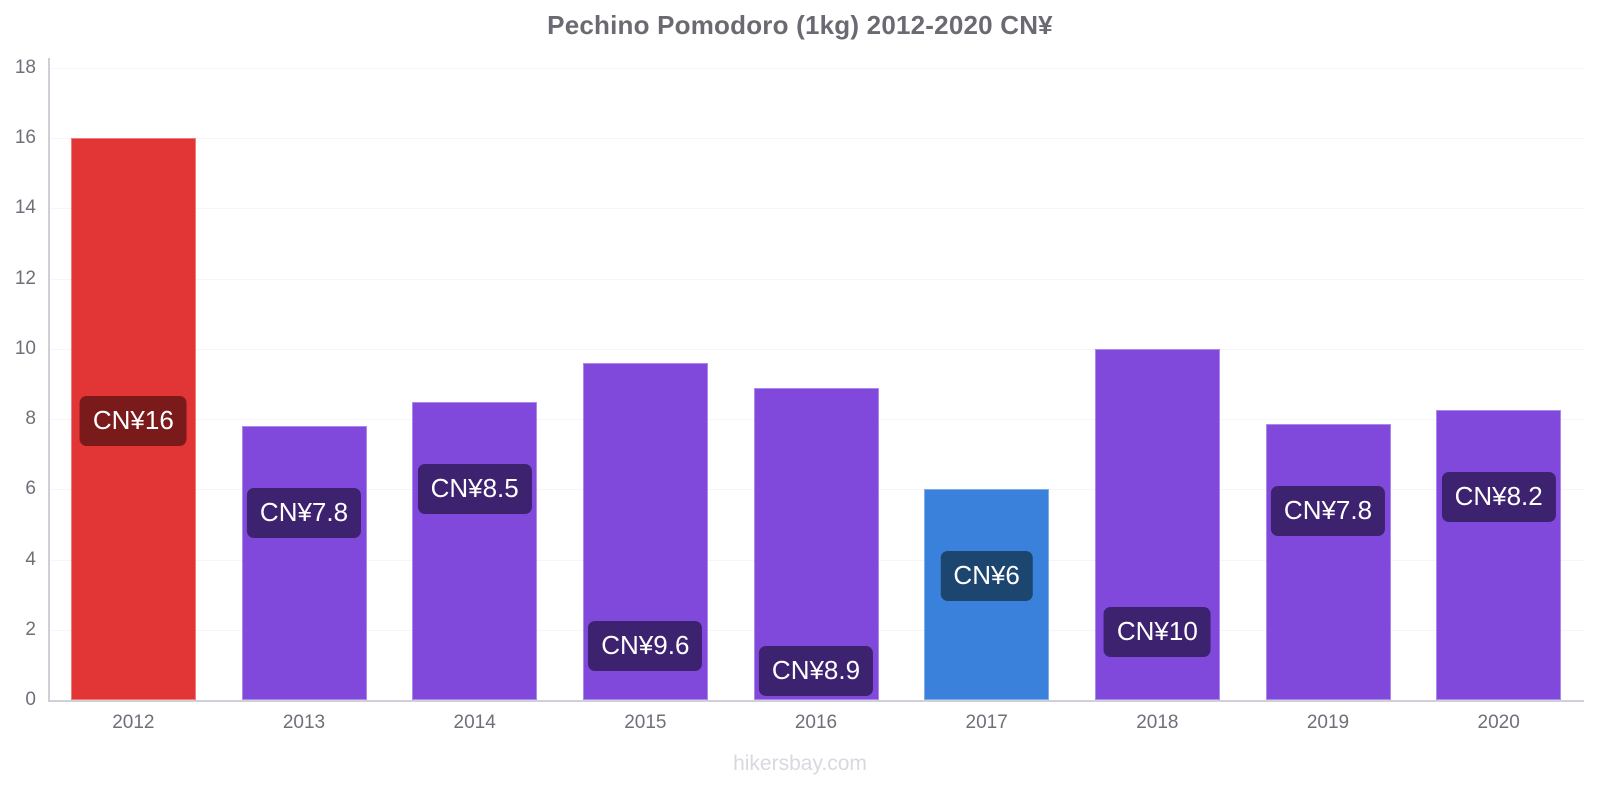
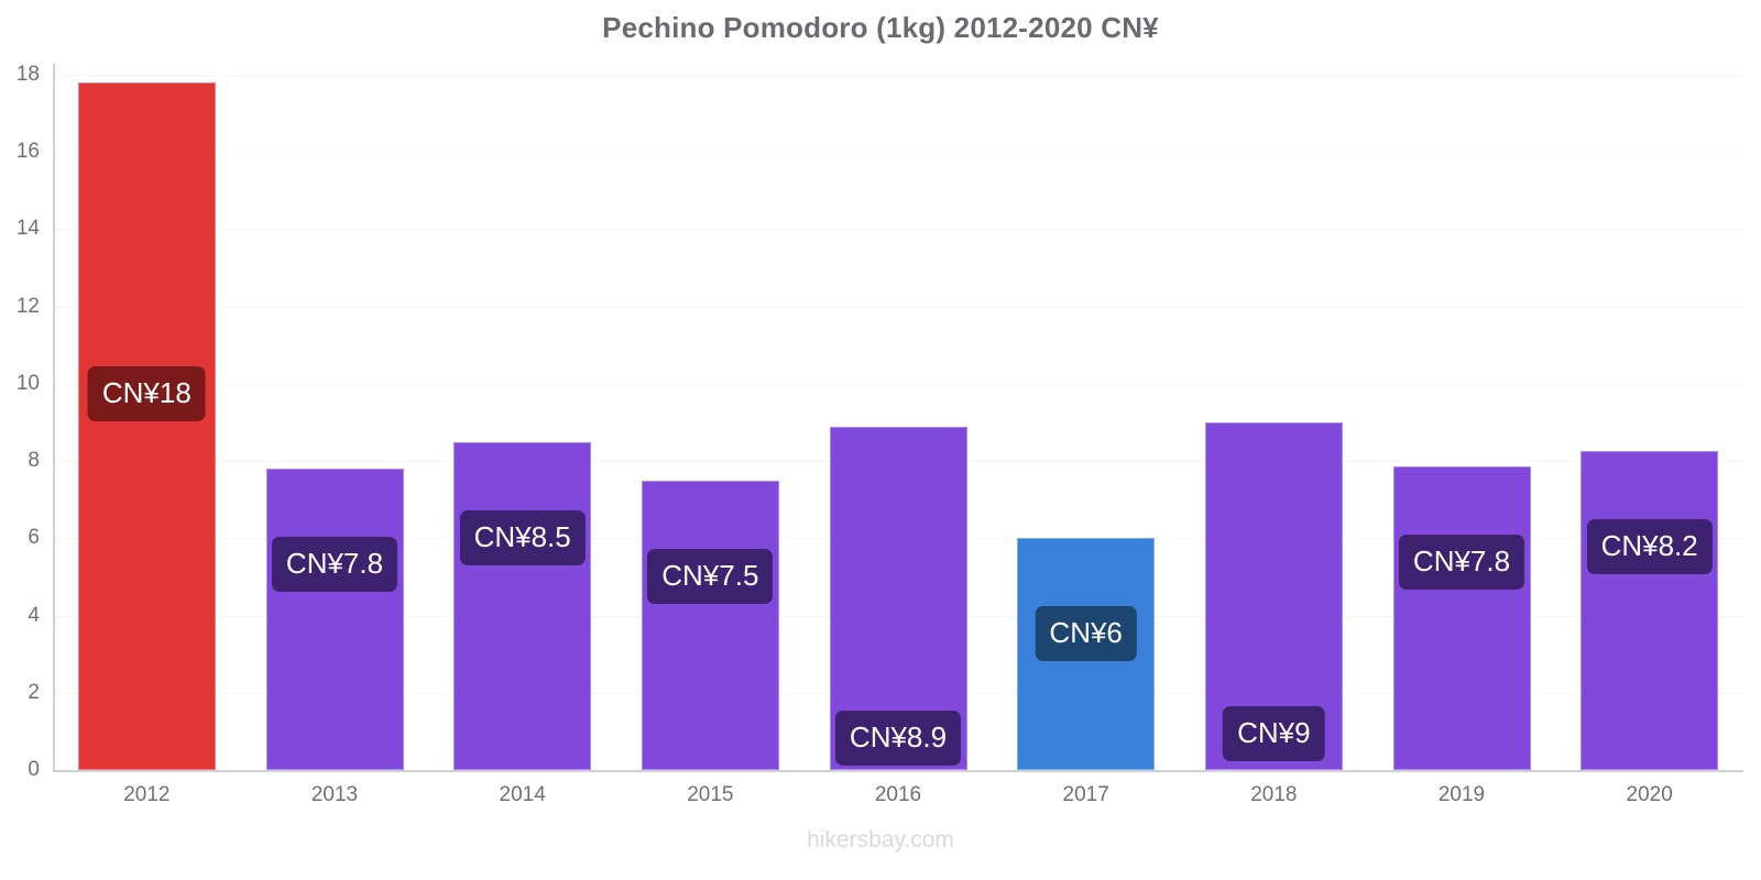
2012: 16 -> 18
2015: 9.6 -> 7.5
2018: 10 -> 9
